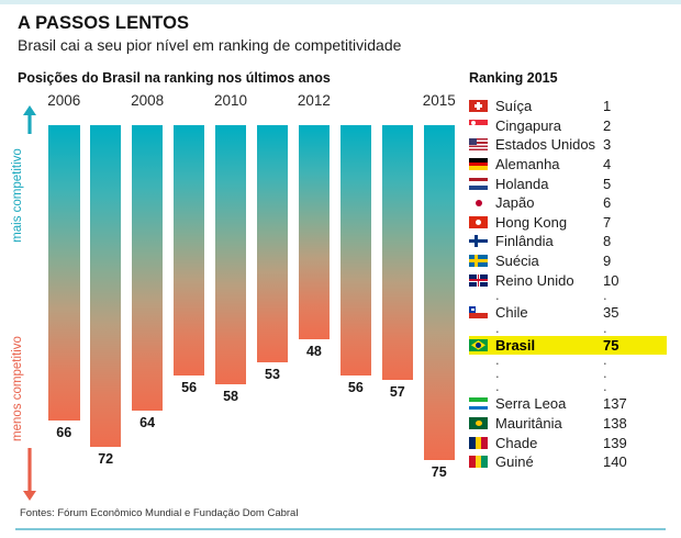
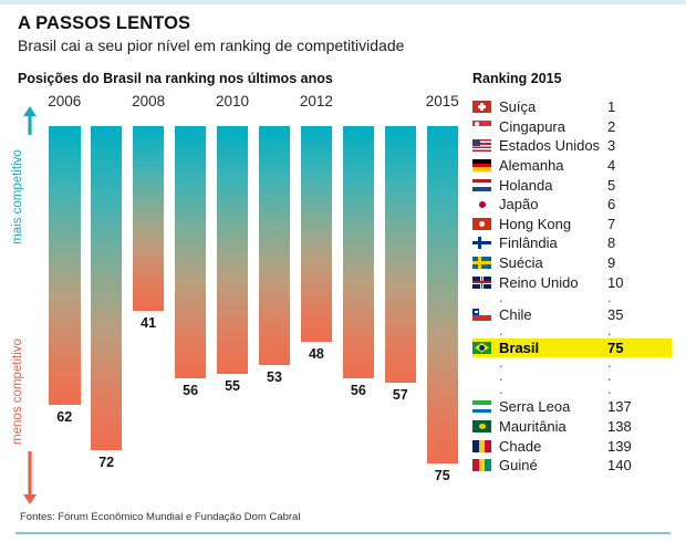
2006: 66 -> 62
2008: 64 -> 41
2010: 58 -> 55
